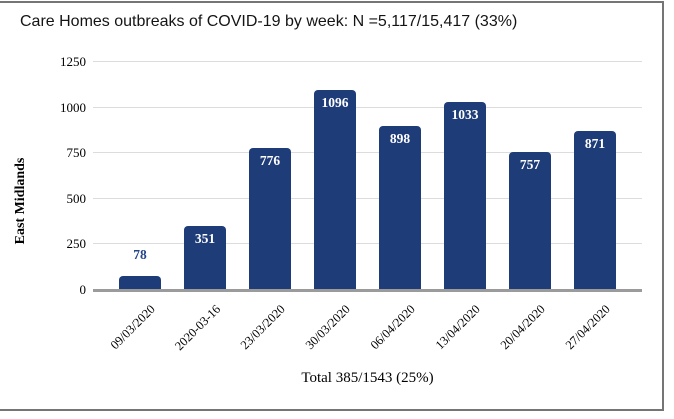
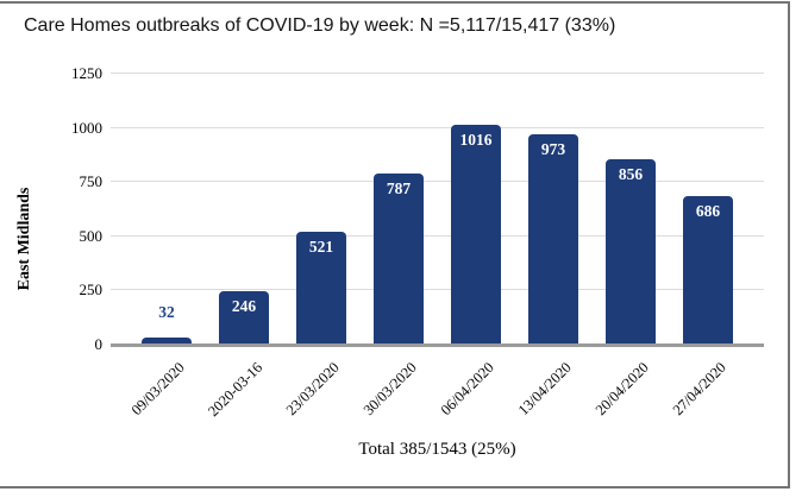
09/03/2020: 78 -> 32
2020-03-16: 351 -> 246
23/03/2020: 776 -> 521
30/03/2020: 1096 -> 787
06/04/2020: 898 -> 1016
13/04/2020: 1033 -> 973
20/04/2020: 757 -> 856
27/04/2020: 871 -> 686
